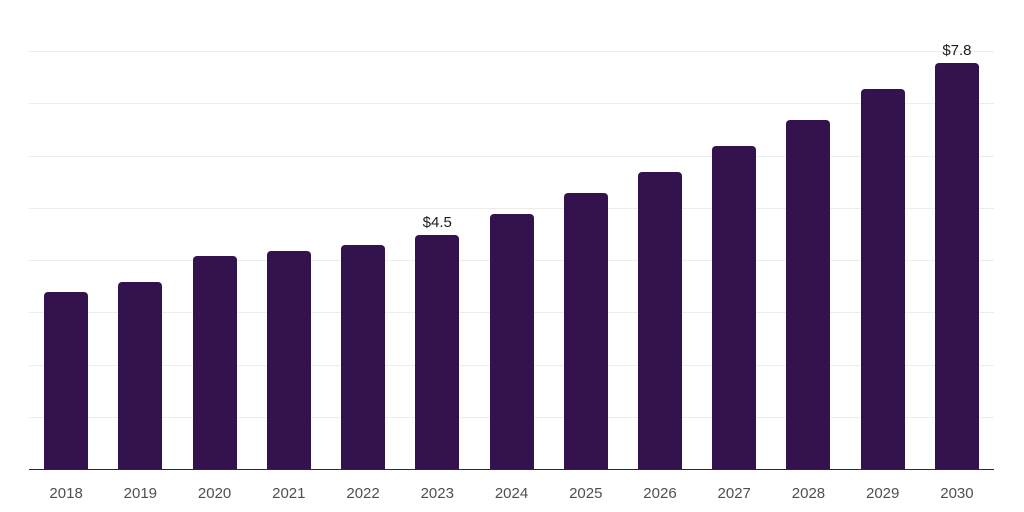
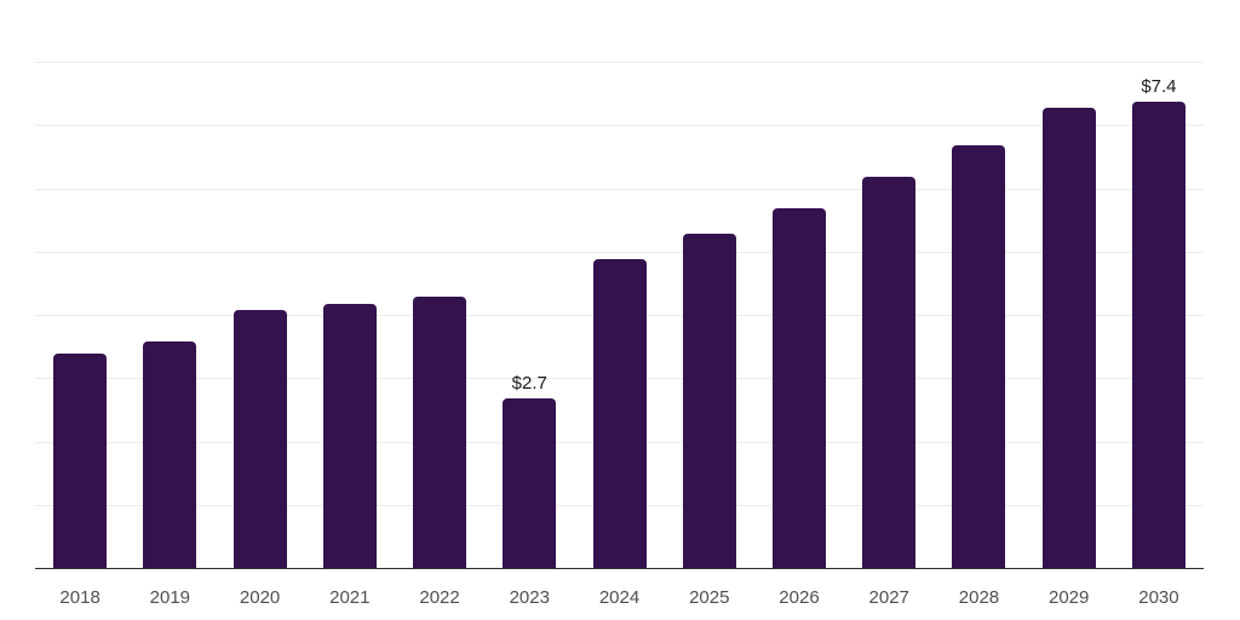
2023: $4.5 -> $2.7
2030: $7.8 -> $7.4
